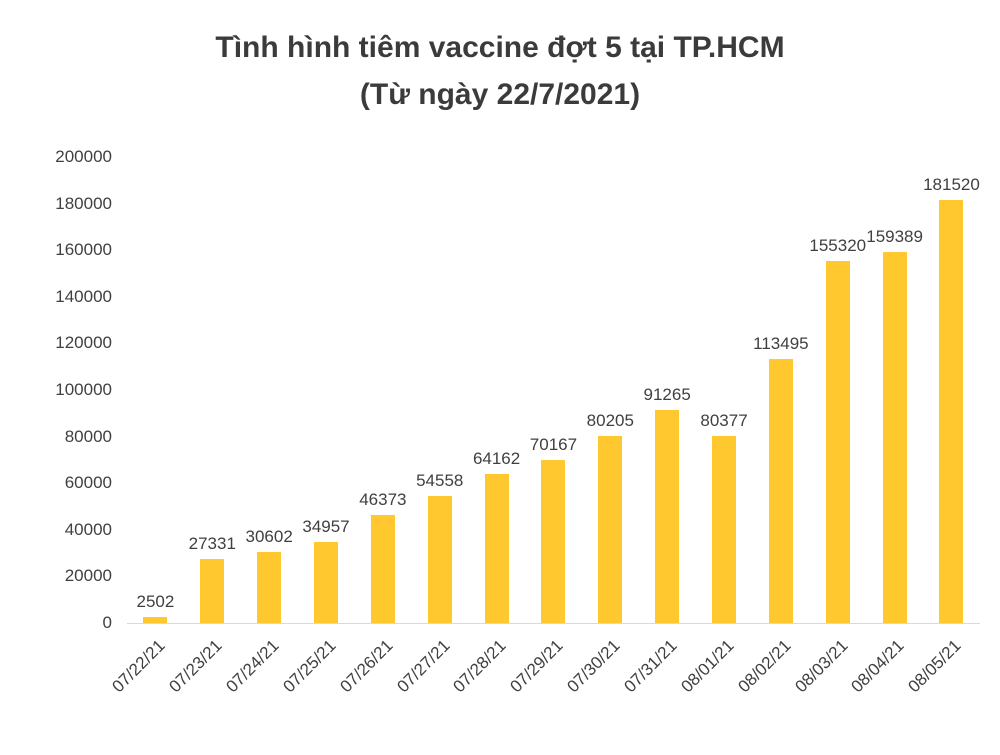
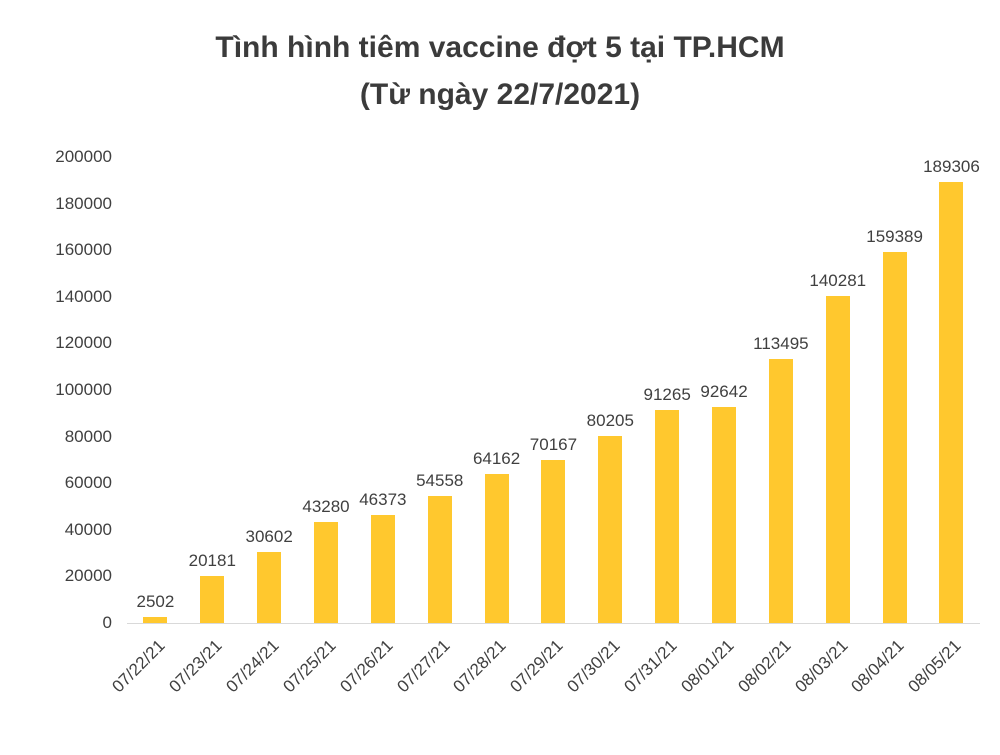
07/23/21: 27331 -> 20181
07/25/21: 34957 -> 43280
08/01/21: 80377 -> 92642
08/03/21: 155320 -> 140281
08/05/21: 181520 -> 189306
